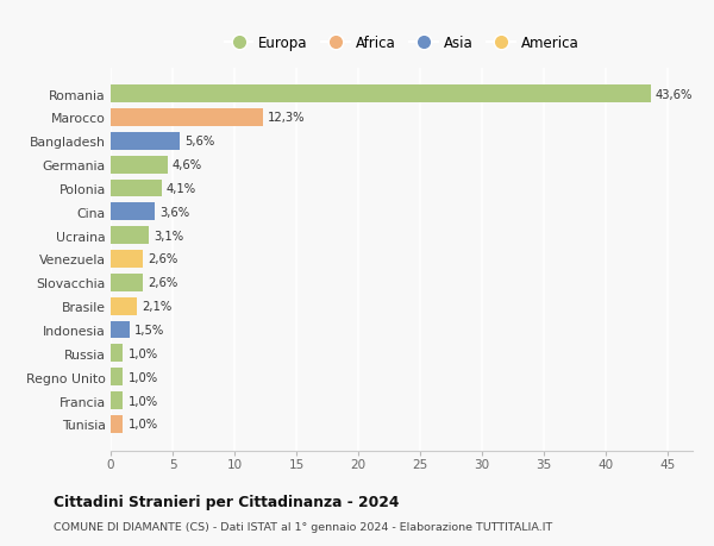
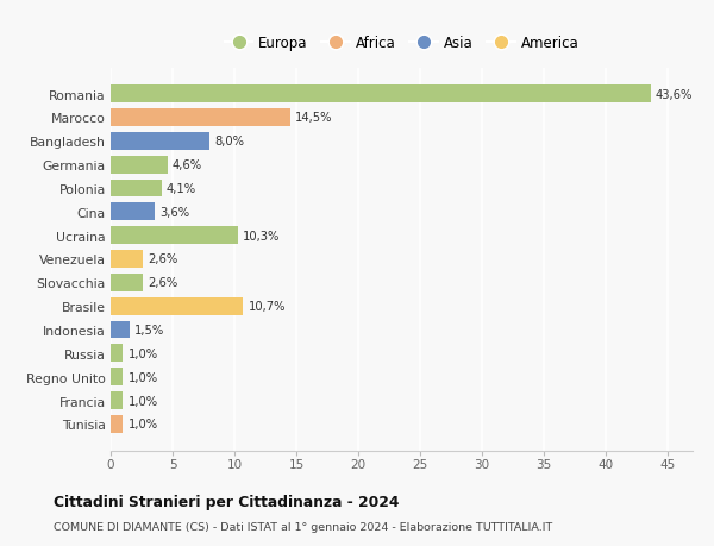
Marocco: 12,3% -> 14,5%
Bangladesh: 5,6% -> 8,0%
Ucraina: 3,1% -> 10,3%
Brasile: 2,1% -> 10,7%
